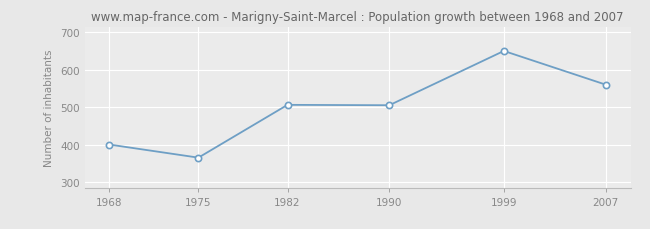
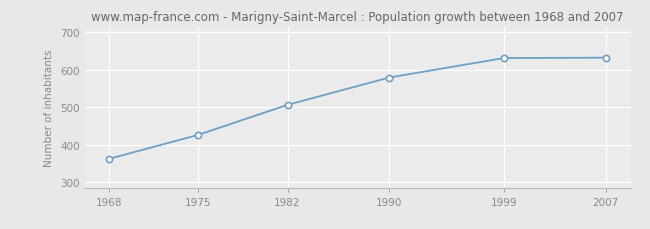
1968: 400 -> 362
1975: 365 -> 426
1990: 505 -> 579
1999: 650 -> 631
2007: 560 -> 632
